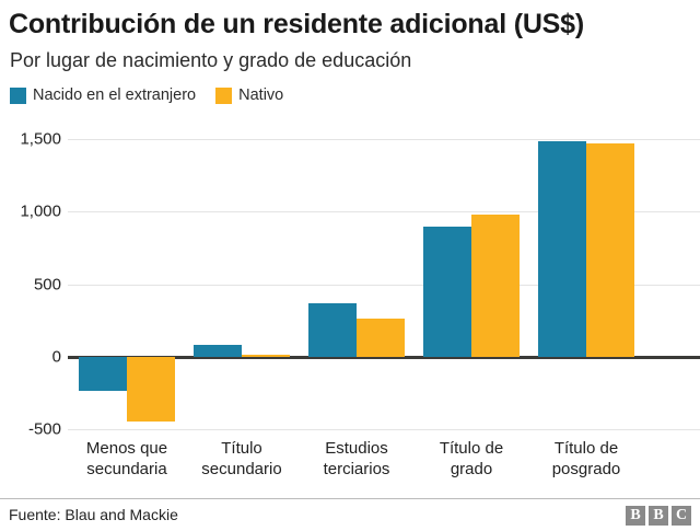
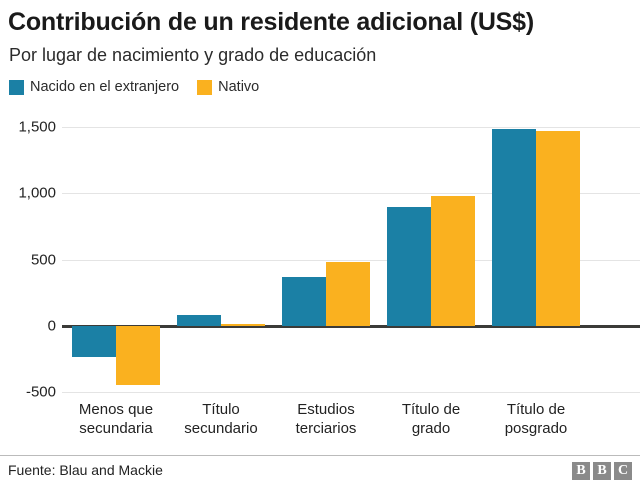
Nativo/Estudios terciarios: 260 -> 480
